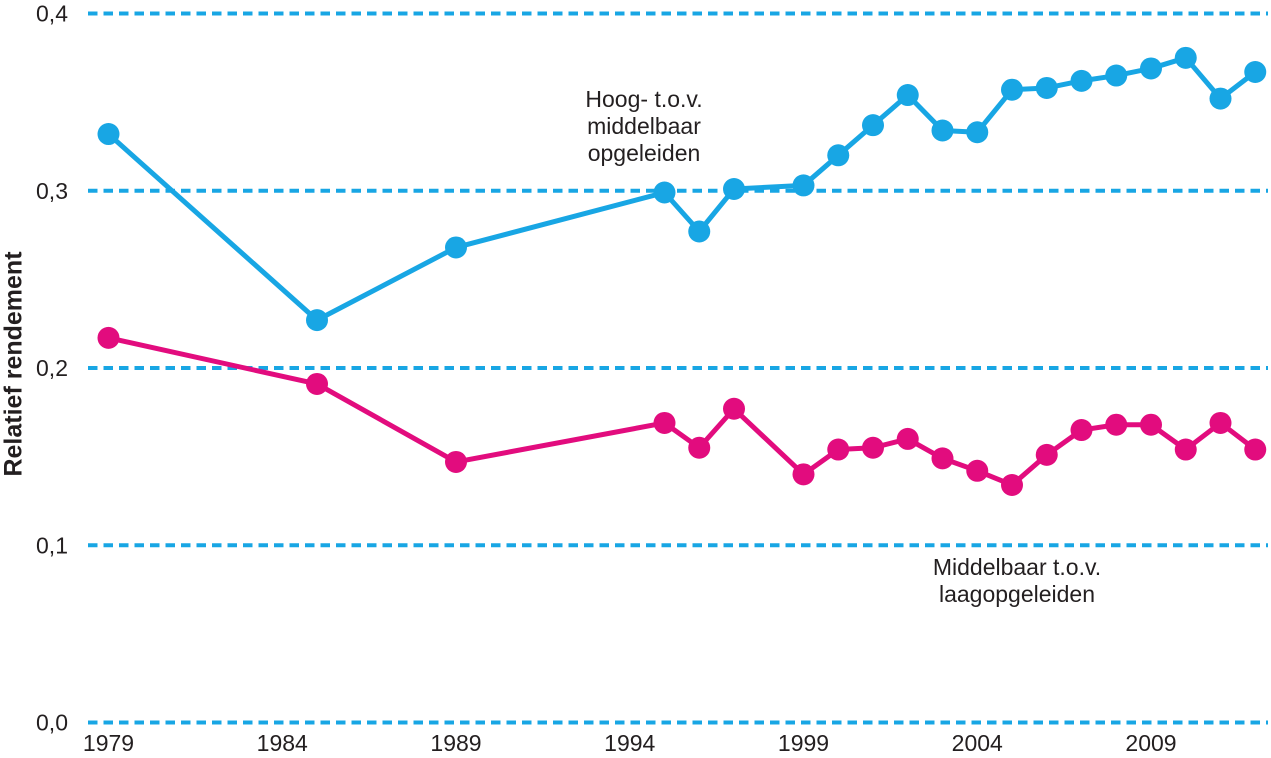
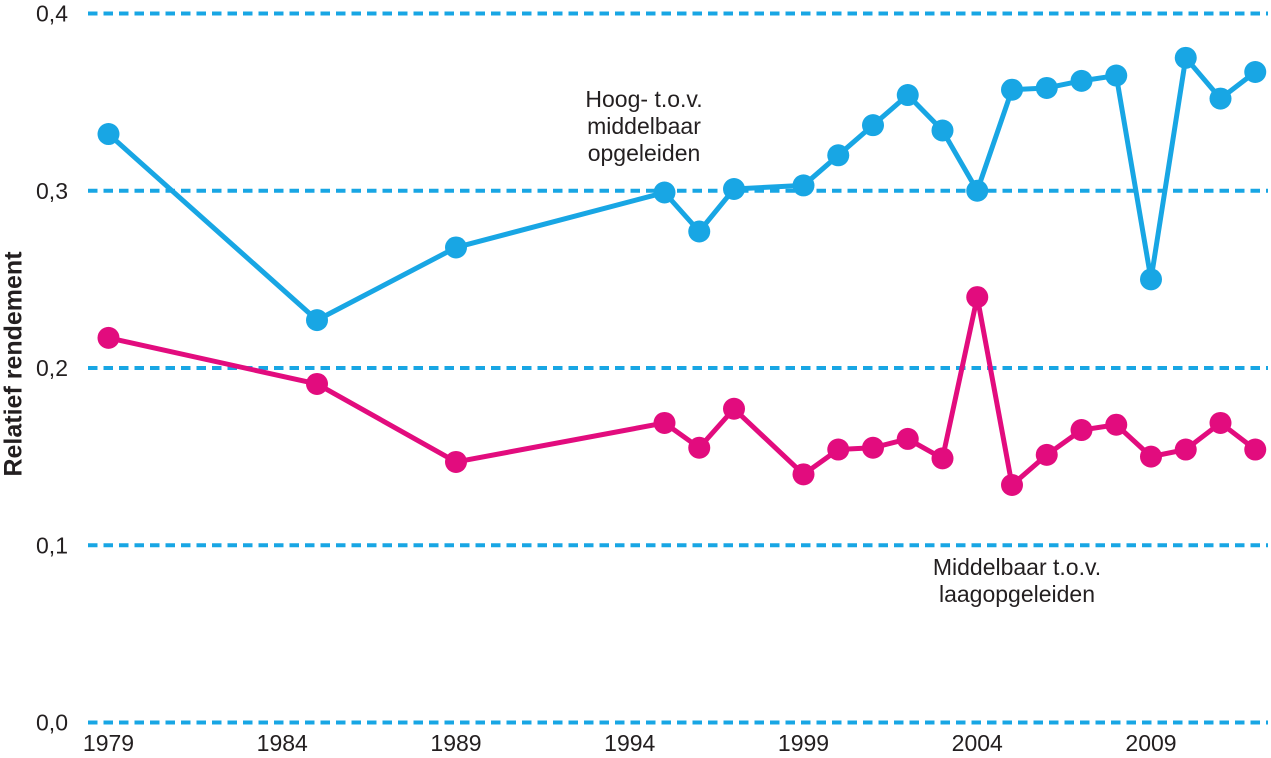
Hoog- t.o.v. middelbaar opgeleiden/2004: 0,33 -> 0,30
Middelbaar t.o.v. laagopgeleiden/2004: 0,14 -> 0,24
Hoog- t.o.v. middelbaar opgeleiden/2009: 0,37 -> 0,25
Middelbaar t.o.v. laagopgeleiden/2009: 0,17 -> 0,15
